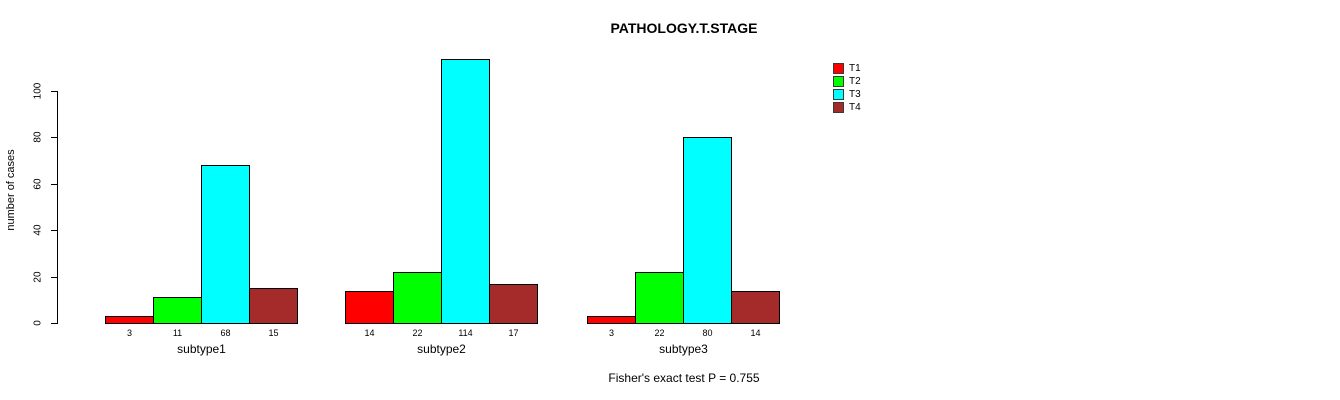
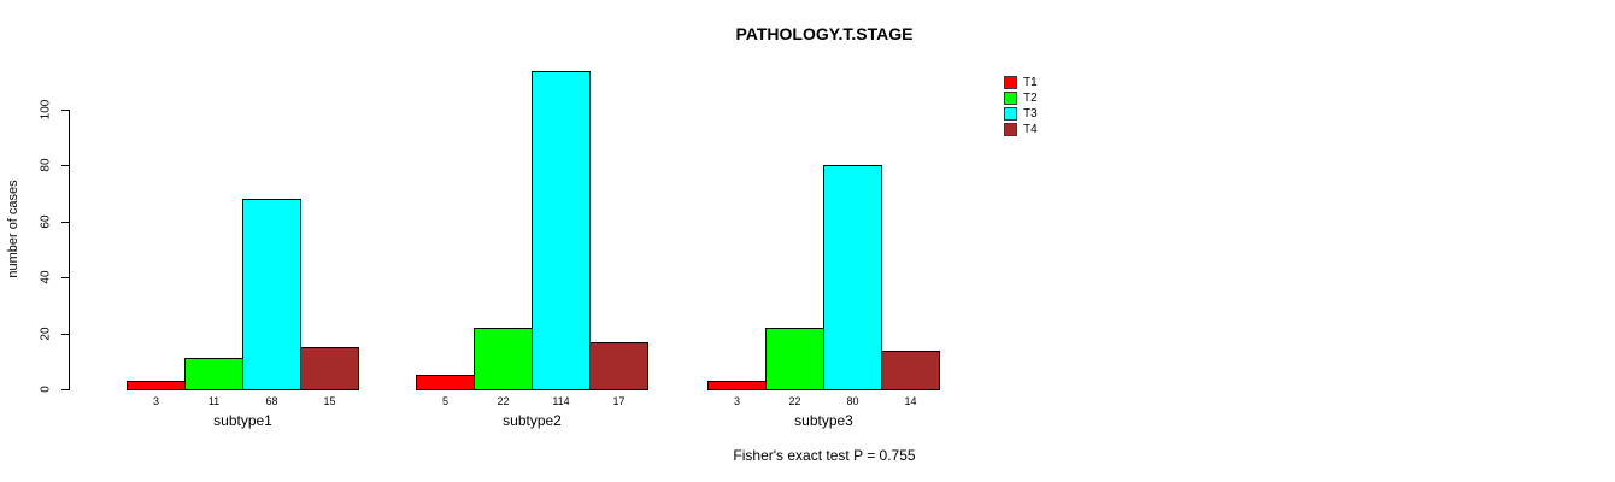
T1/subtype2: 14 -> 5
